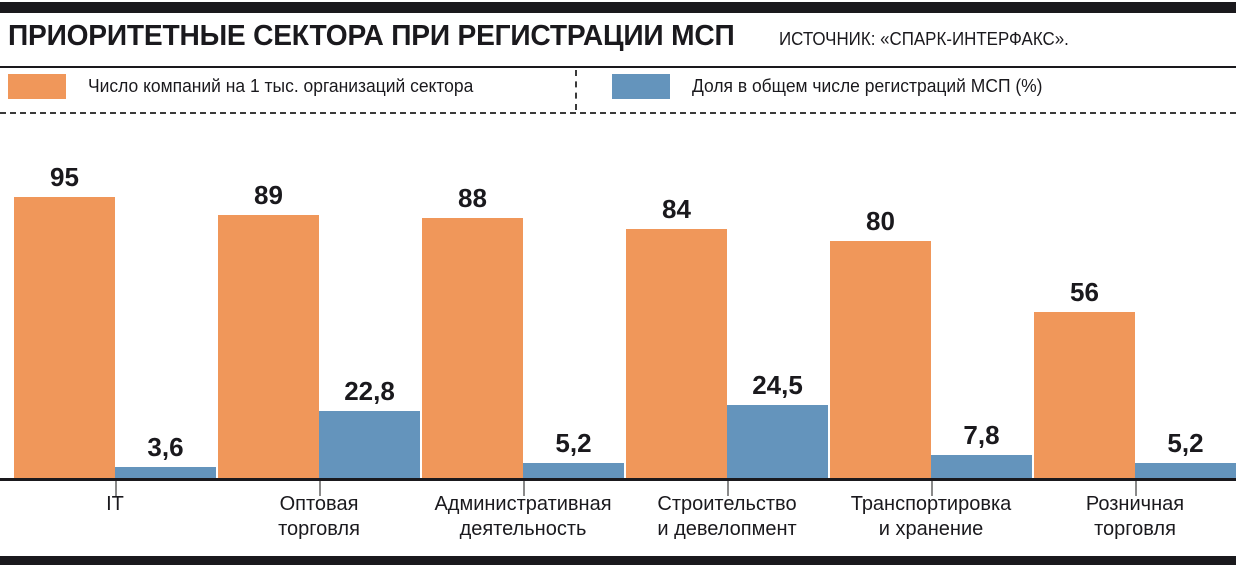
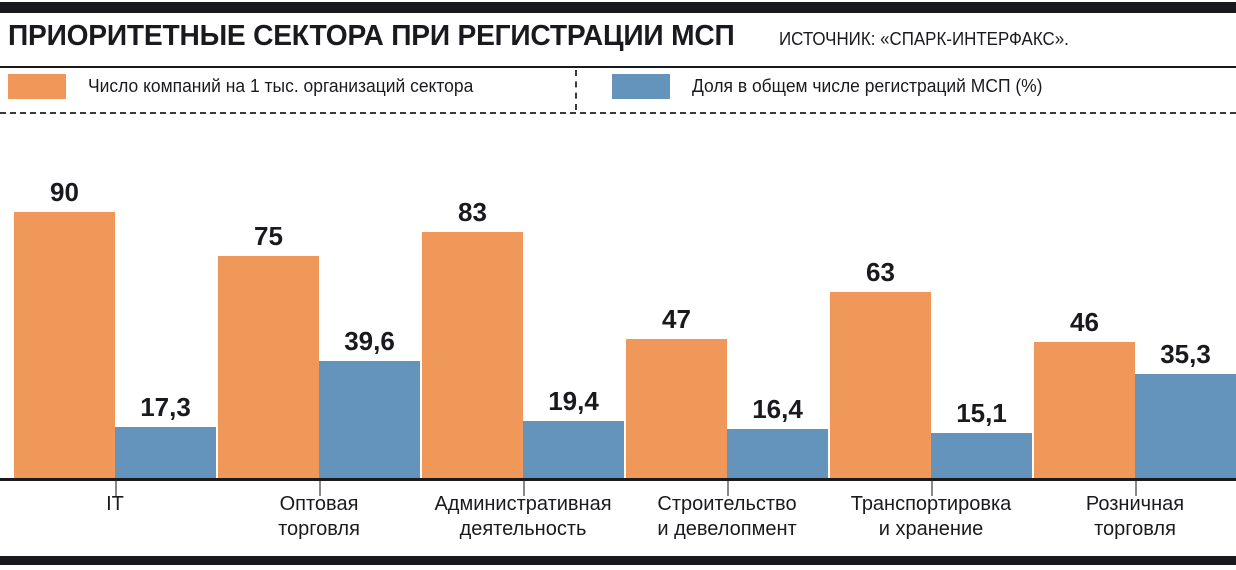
Число компаний на 1 тыс. организаций сектора/IT: 95 -> 90
Доля в общем числе регистраций МСП (%)/IT: 3,6 -> 17,3
Число компаний на 1 тыс. организаций сектора/Оптовая торговля: 89 -> 75
Доля в общем числе регистраций МСП (%)/Оптовая торговля: 22,8 -> 39,6
Число компаний на 1 тыс. организаций сектора/Административная деятельность: 88 -> 83
Доля в общем числе регистраций МСП (%)/Административная деятельность: 5,2 -> 19,4
Число компаний на 1 тыс. организаций сектора/Строительство и девелопмент: 84 -> 47
Доля в общем числе регистраций МСП (%)/Строительство и девелопмент: 24,5 -> 16,4
Число компаний на 1 тыс. организаций сектора/Транспортировка и хранение: 80 -> 63
Доля в общем числе регистраций МСП (%)/Транспортировка и хранение: 7,8 -> 15,1
Число компаний на 1 тыс. организаций сектора/Розничная торговля: 56 -> 46
Доля в общем числе регистраций МСП (%)/Розничная торговля: 5,2 -> 35,3
